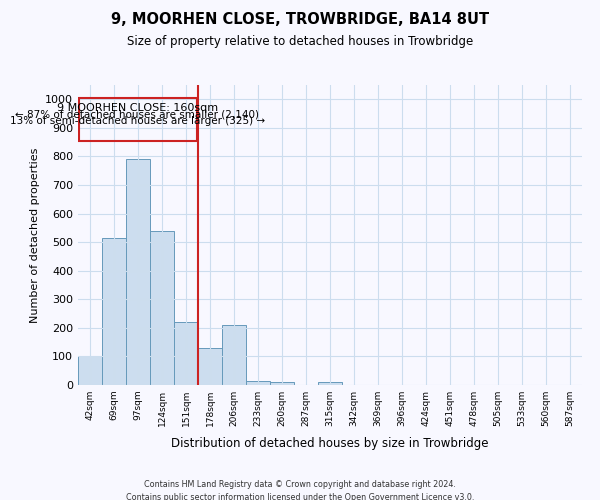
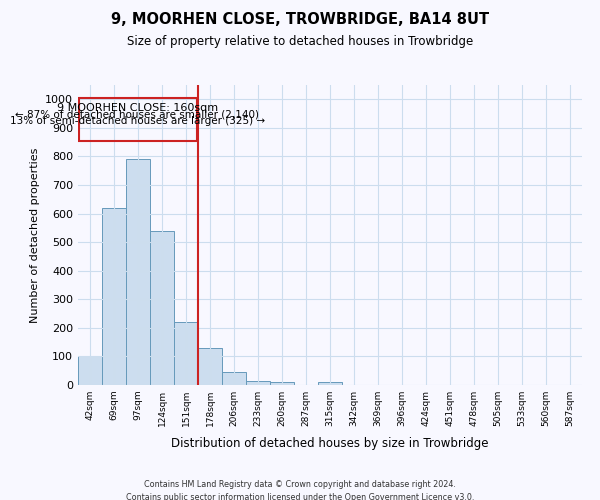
69sqm: 515 -> 620
206sqm: 210 -> 45
